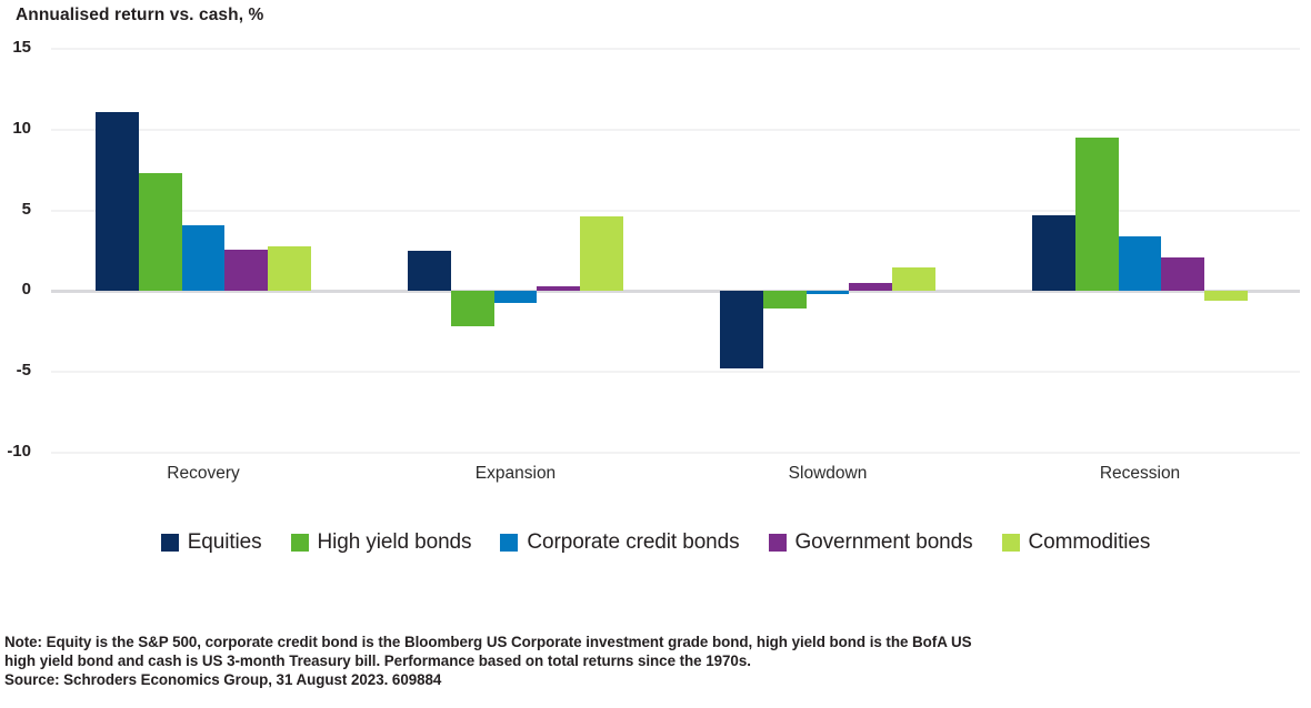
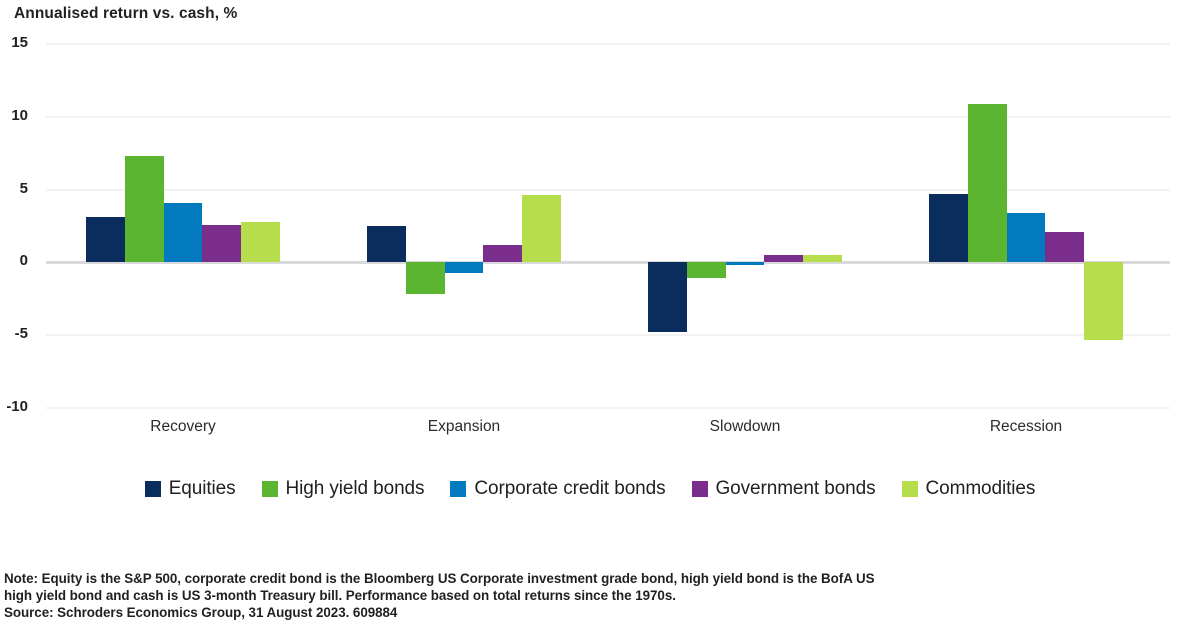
Equities/Recovery: 11.1 -> 3.1
Government bonds/Expansion: 0.3 -> 1.2
Commodities/Slowdown: 1.5 -> 0.5
High yield bonds/Recession: 9.5 -> 10.9
Commodities/Recession: -0.6 -> -5.3
